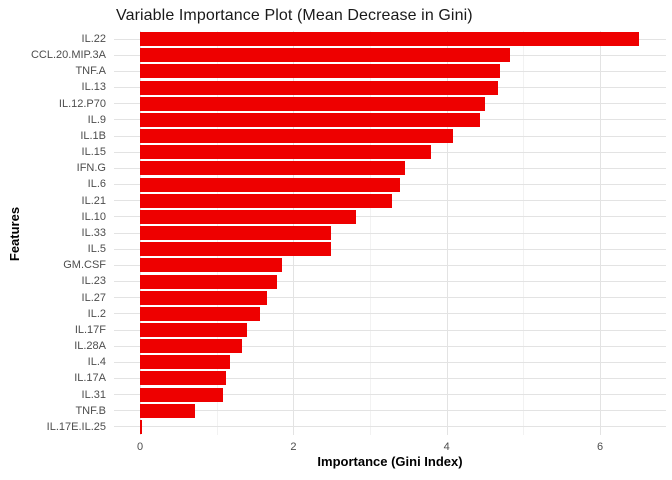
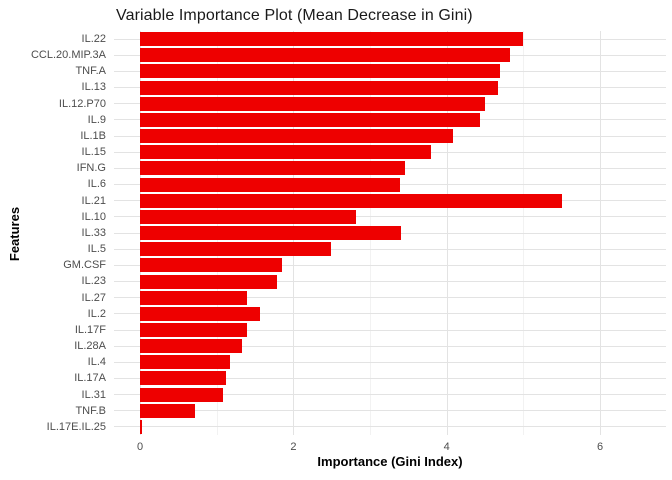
IL.22: 6.5 -> 5.0
IL.21: 3.3 -> 5.5
IL.33: 2.5 -> 3.4
IL.27: 1.7 -> 1.4
